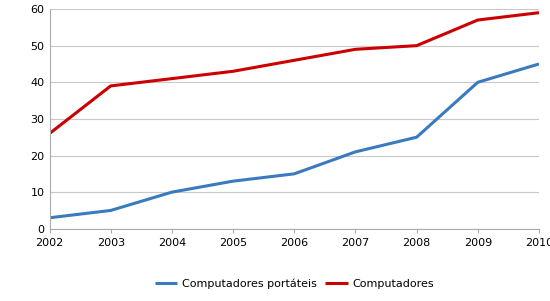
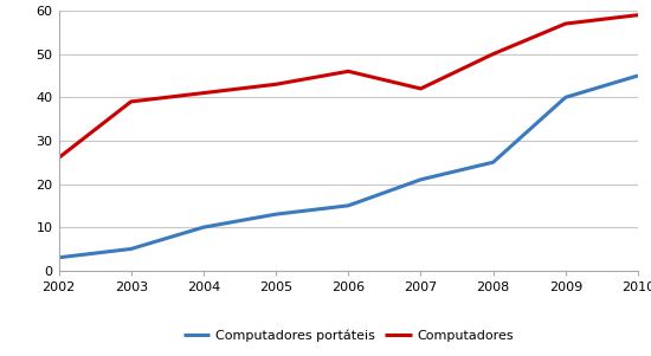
Computadores/2007: 49 -> 42
